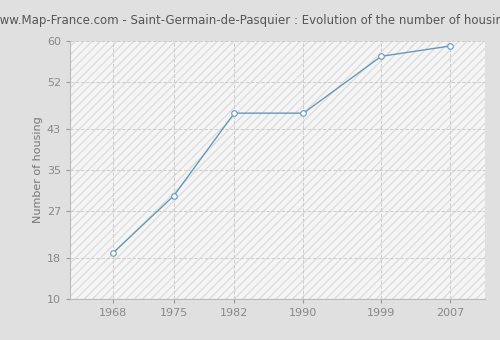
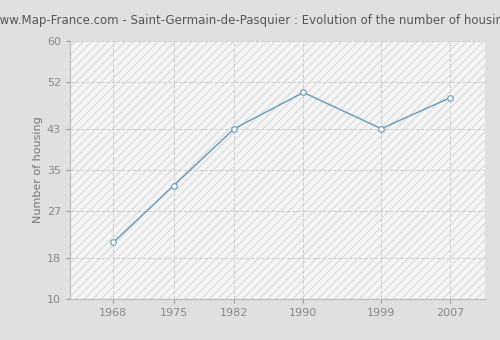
1968: 19 -> 21
1975: 30 -> 32
1982: 46 -> 43
1990: 46 -> 50
1999: 57 -> 43
2007: 59 -> 49
